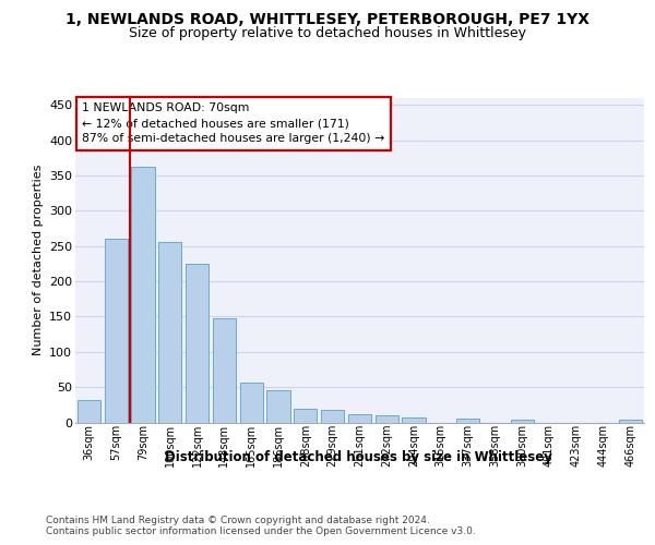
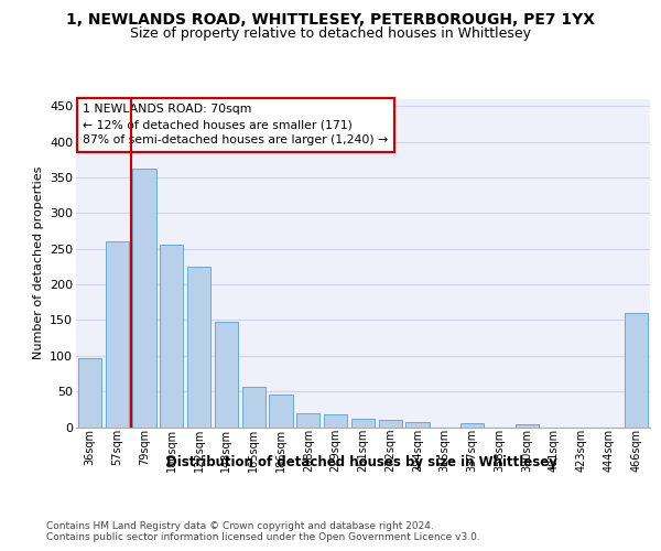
36sqm: 31 -> 96
466sqm: 4 -> 160
